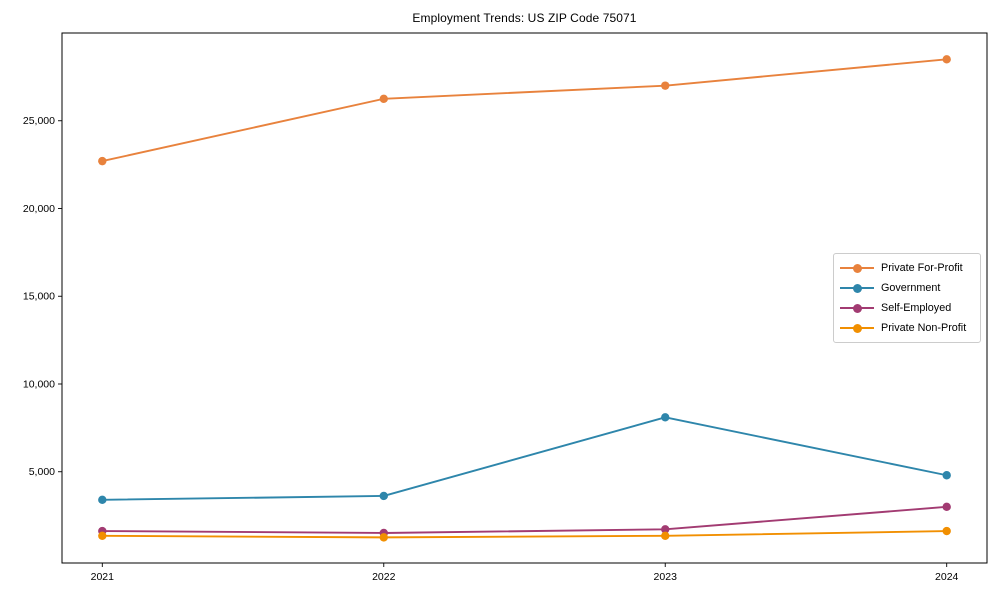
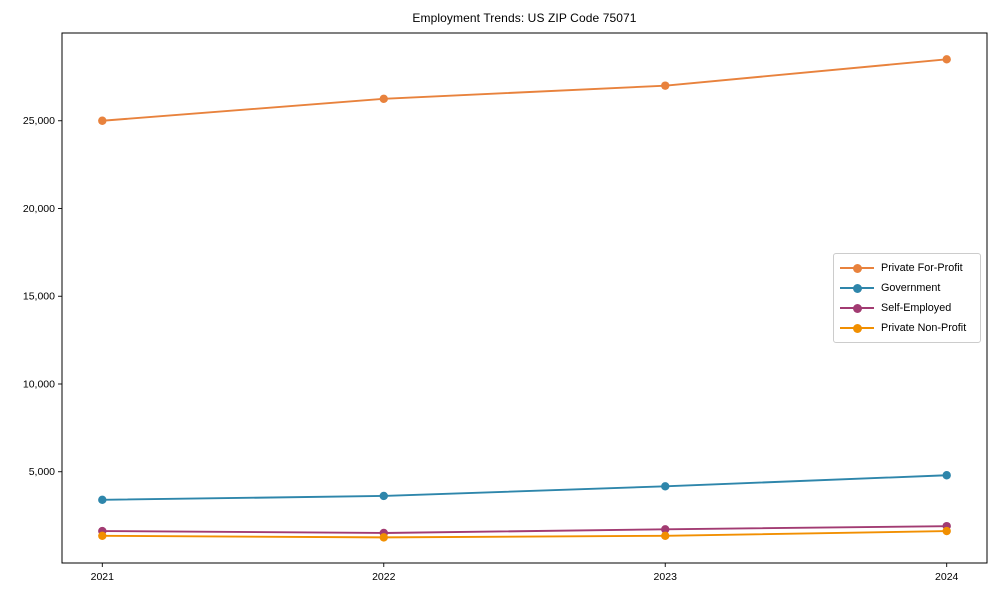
Private For-Profit/2021: 22700 -> 25000
Government/2023: 8100 -> 4200
Self-Employed/2024: 3000 -> 1900
